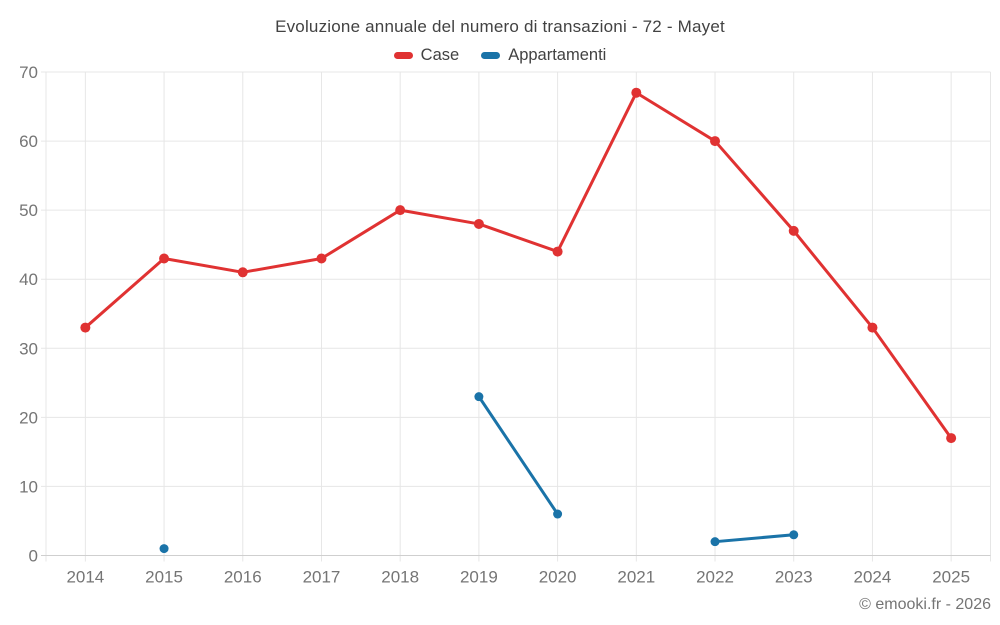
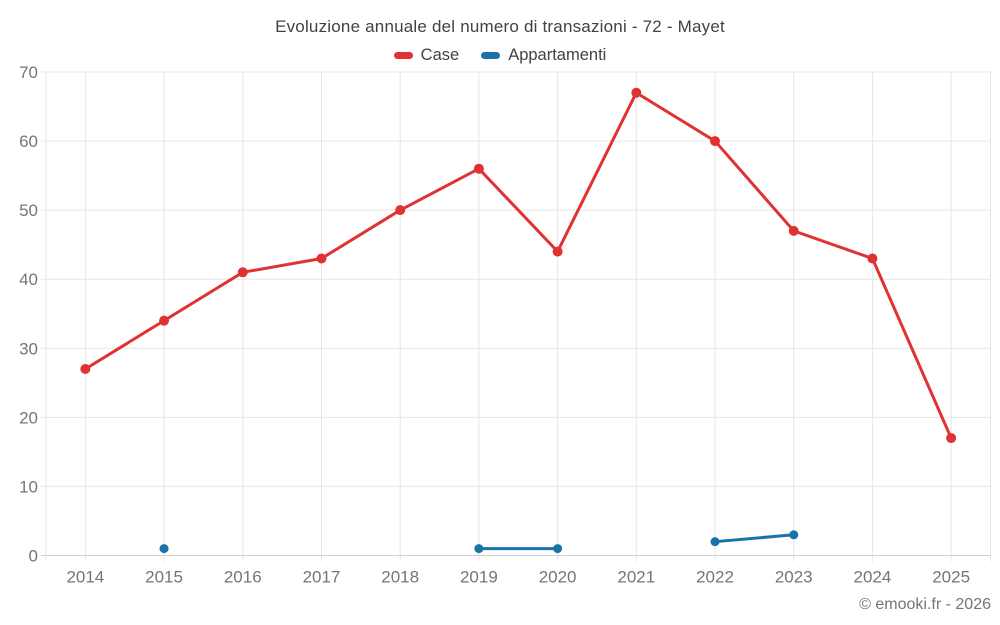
Case/2014: 33 -> 27
Case/2015: 43 -> 34
Case/2019: 48 -> 56
Appartamenti/2019: 23 -> 1
Appartamenti/2020: 6 -> 1
Case/2024: 33 -> 43
